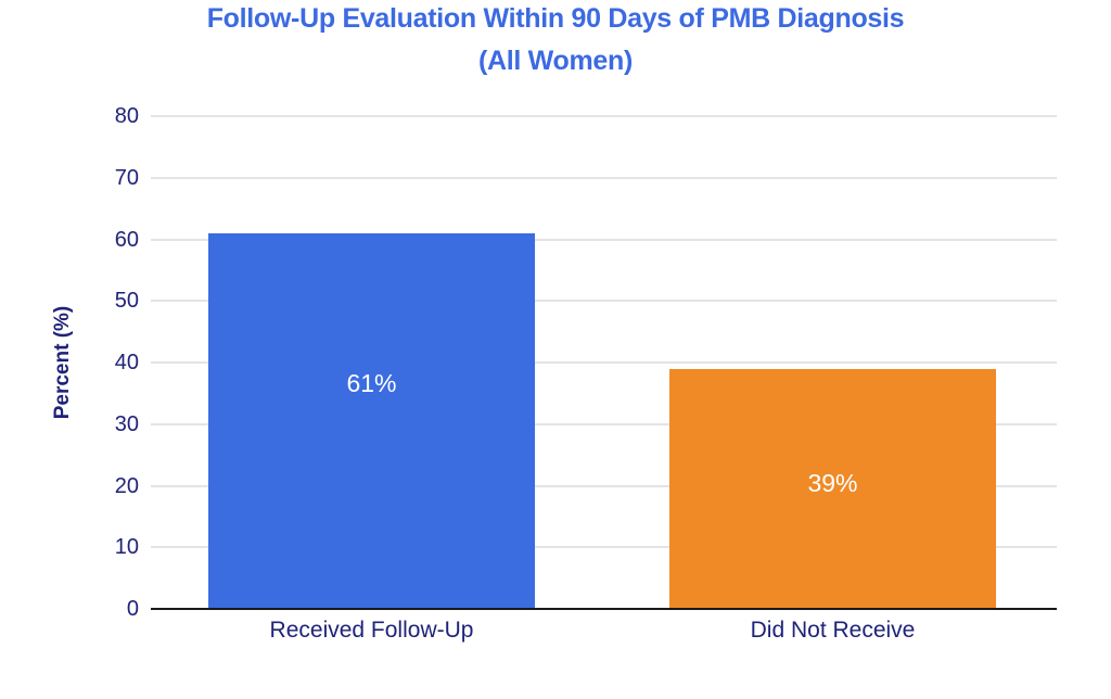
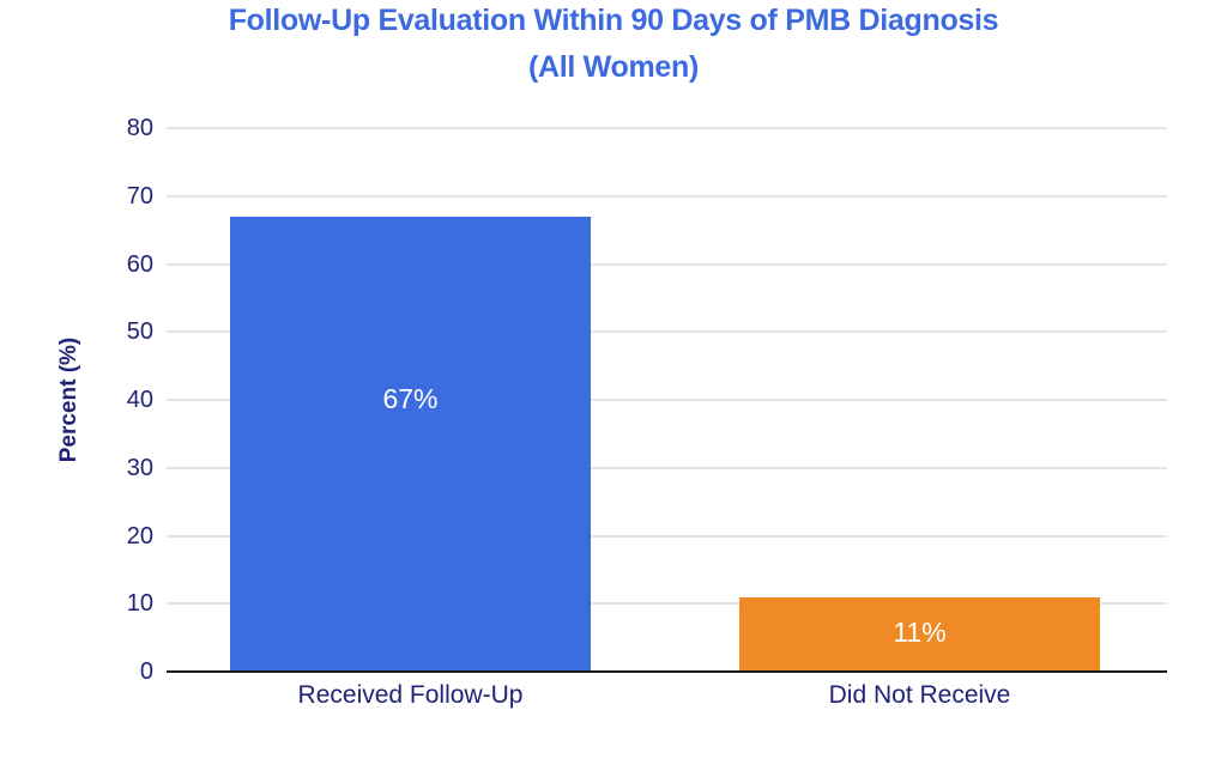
Received Follow-Up: 61% -> 67%
Did Not Receive: 39% -> 11%
